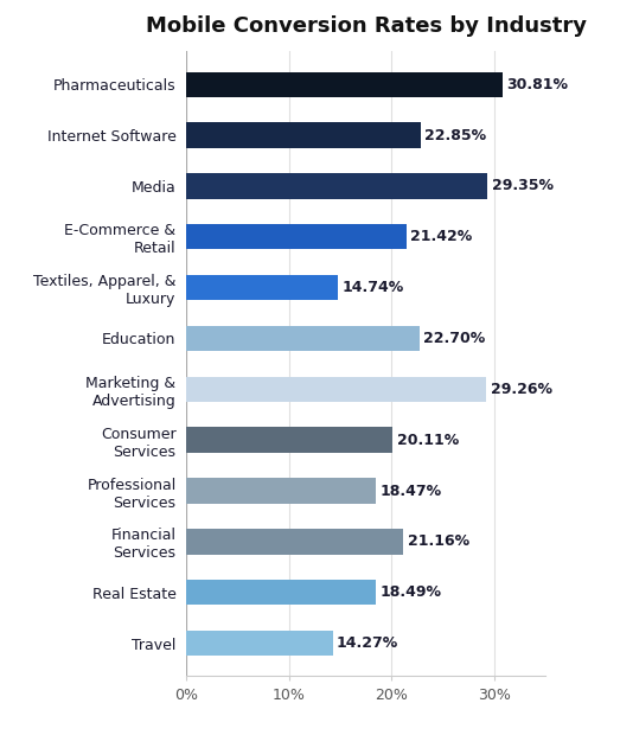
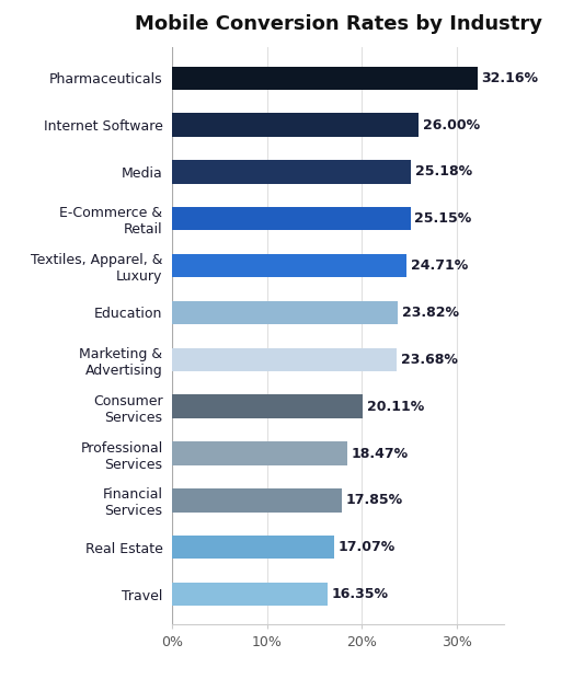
Pharmaceuticals: 30.81% -> 32.16%
Internet Software: 22.85% -> 26.00%
Media: 29.35% -> 25.18%
E-Commerce & Retail: 21.42% -> 25.15%
Textiles, Apparel, & Luxury: 14.74% -> 24.71%
Education: 22.70% -> 23.82%
Marketing & Advertising: 29.26% -> 23.68%
Financial Services: 21.16% -> 17.85%
Real Estate: 18.49% -> 17.07%
Travel: 14.27% -> 16.35%
